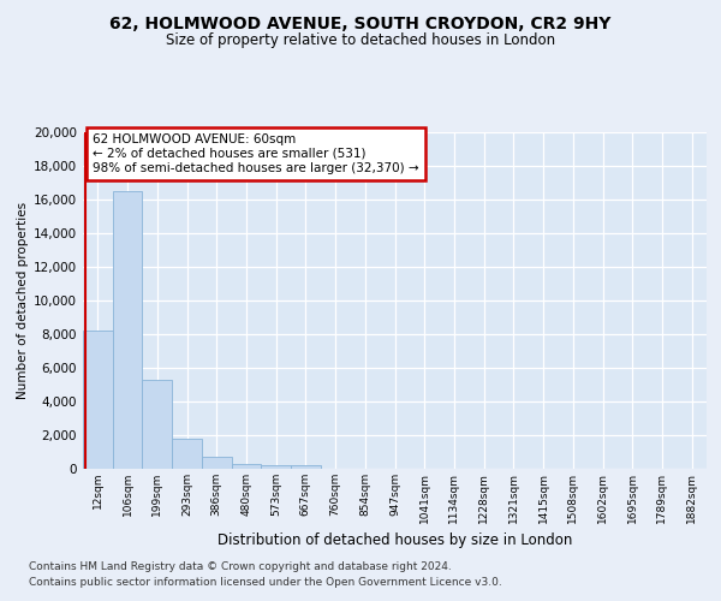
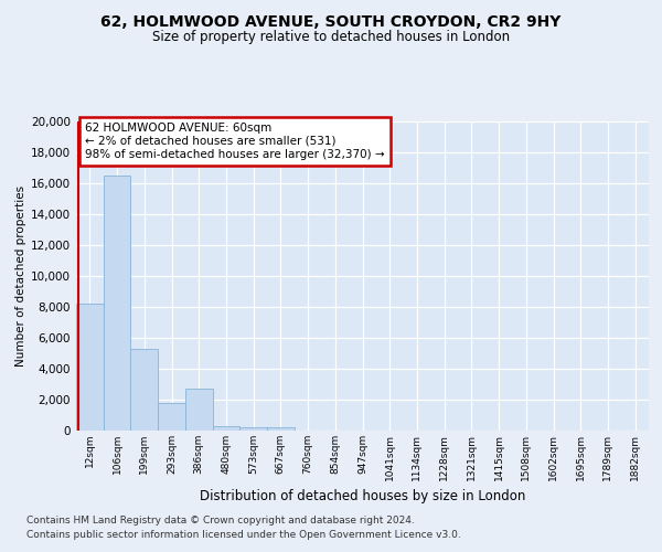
386sqm: 800 -> 2,700
